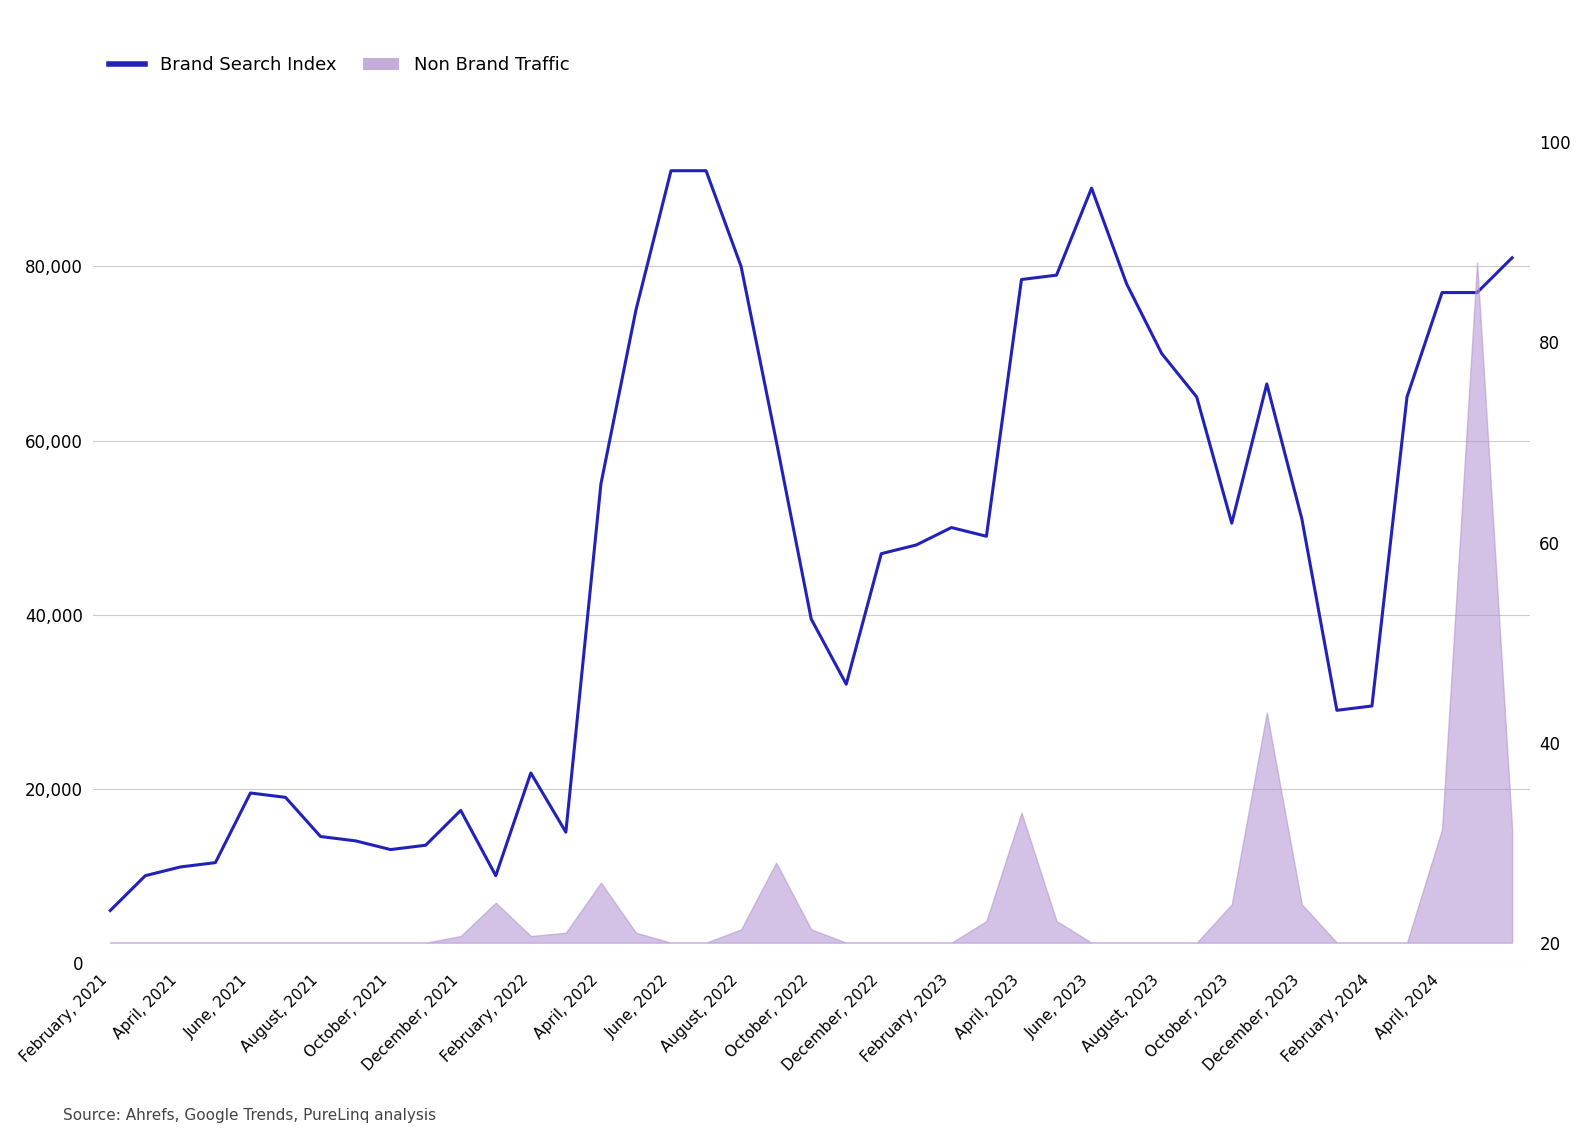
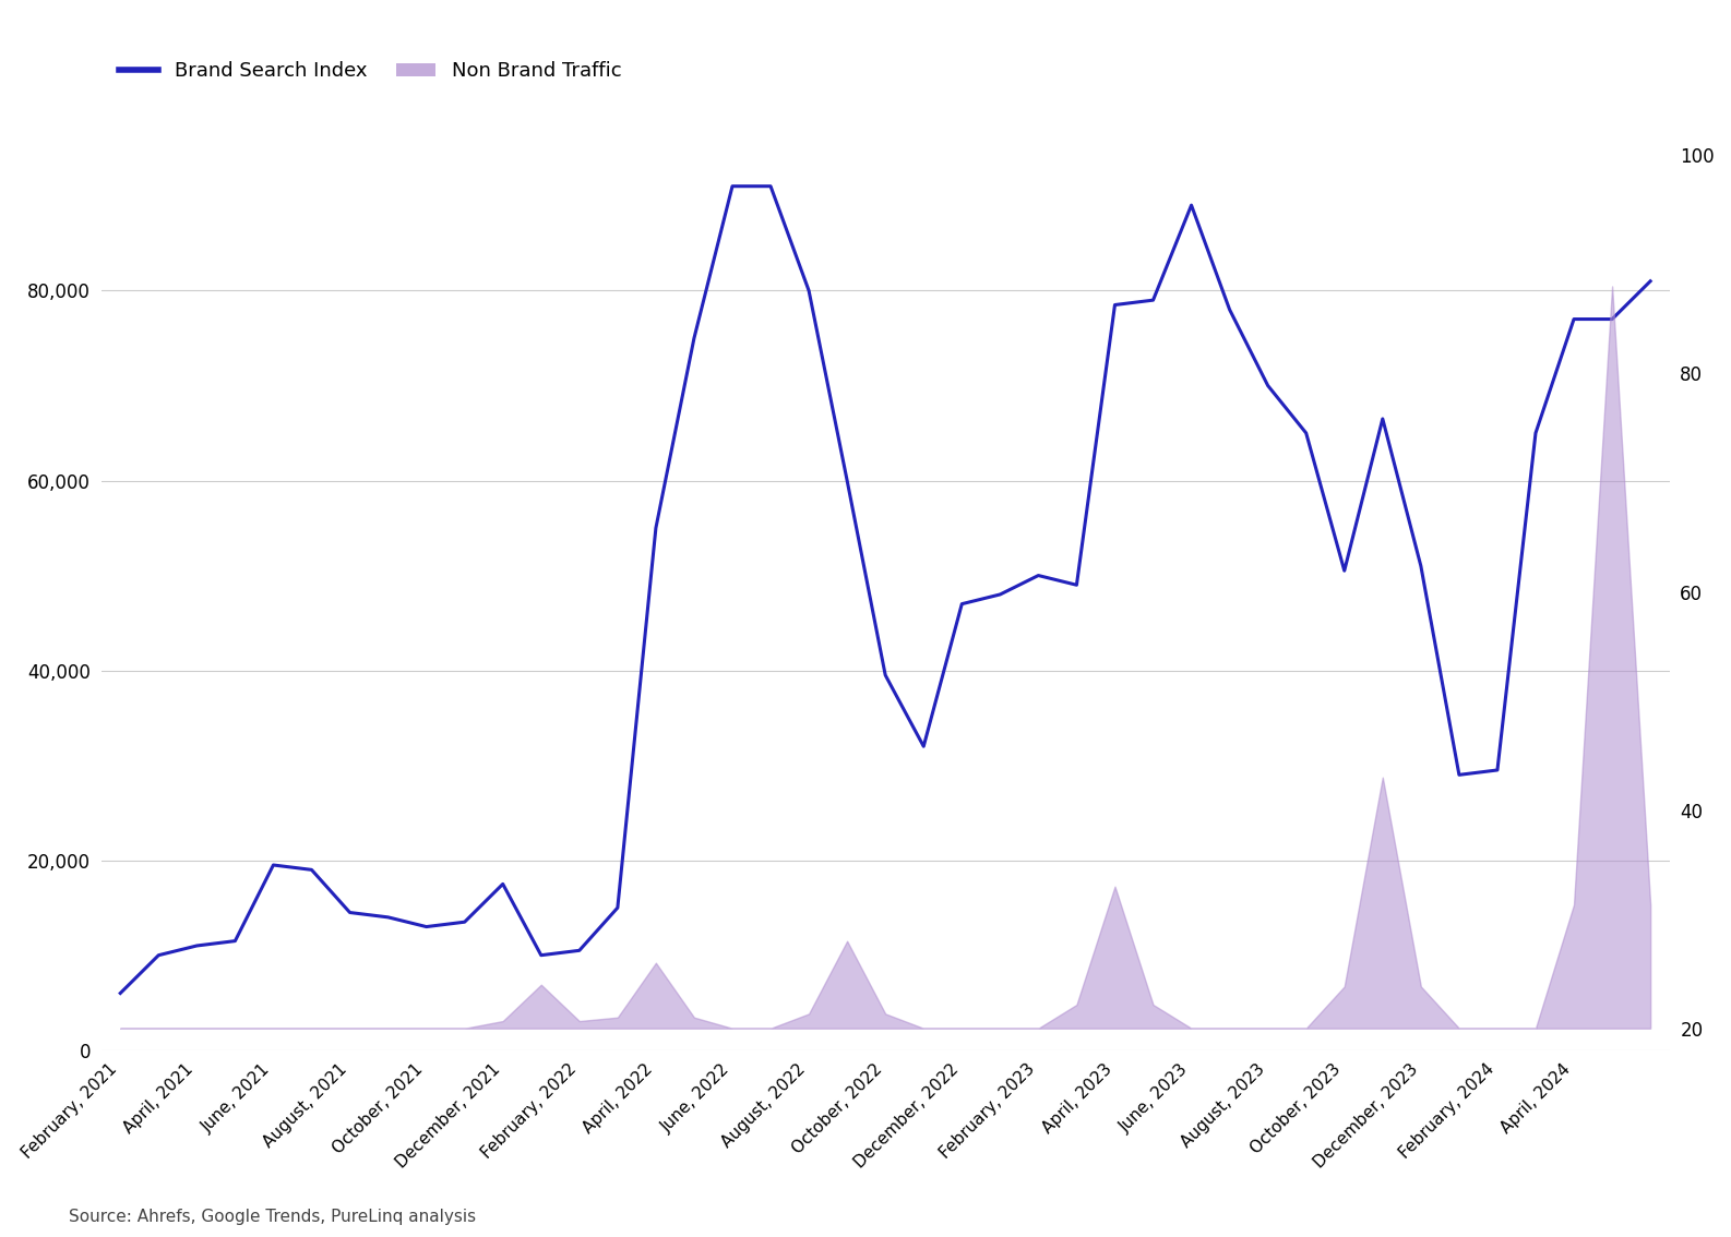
Brand Search Index/February, 2022: 21,800 -> 10,500
